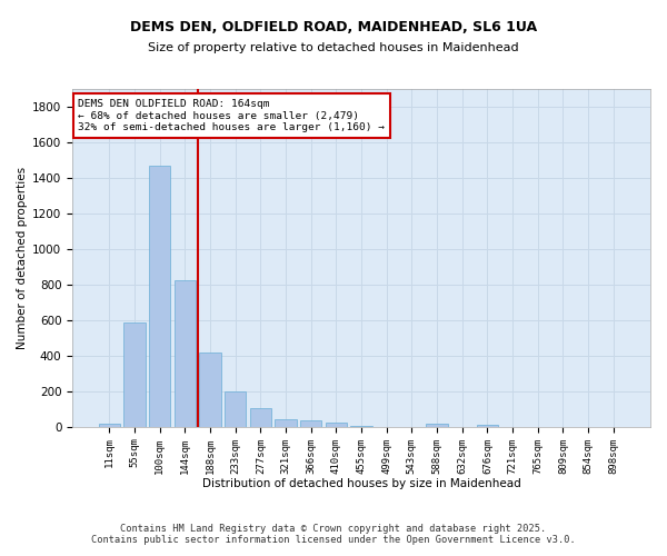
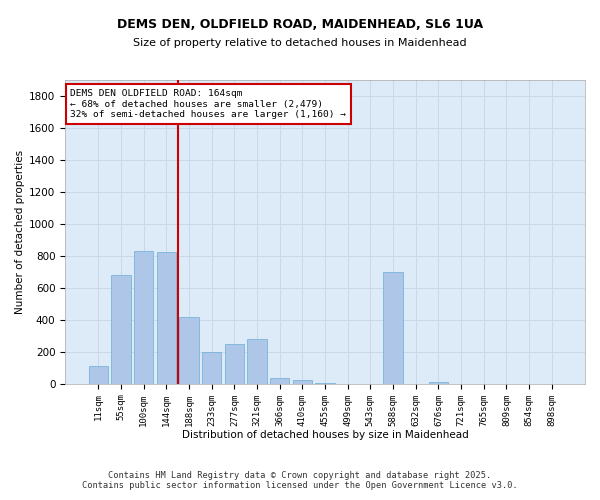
11sqm: 20 -> 110
55sqm: 590 -> 680
100sqm: 1470 -> 830
277sqm: 100 -> 250
321sqm: 40 -> 280
588sqm: 20 -> 700
